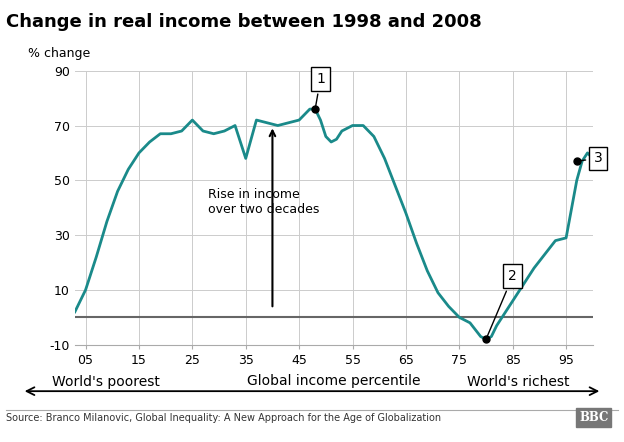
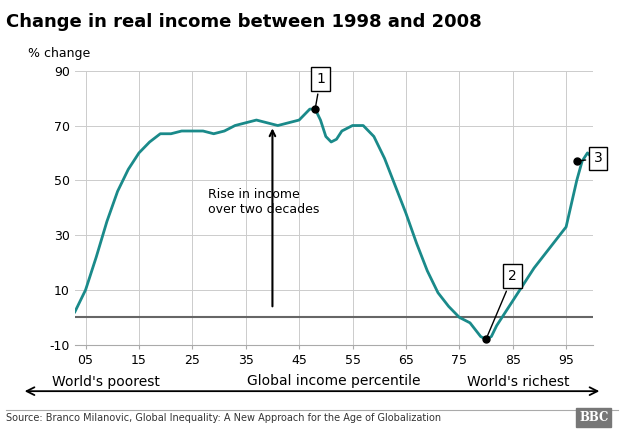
25: 72 -> 68
35: 58 -> 71
95: 29 -> 33
